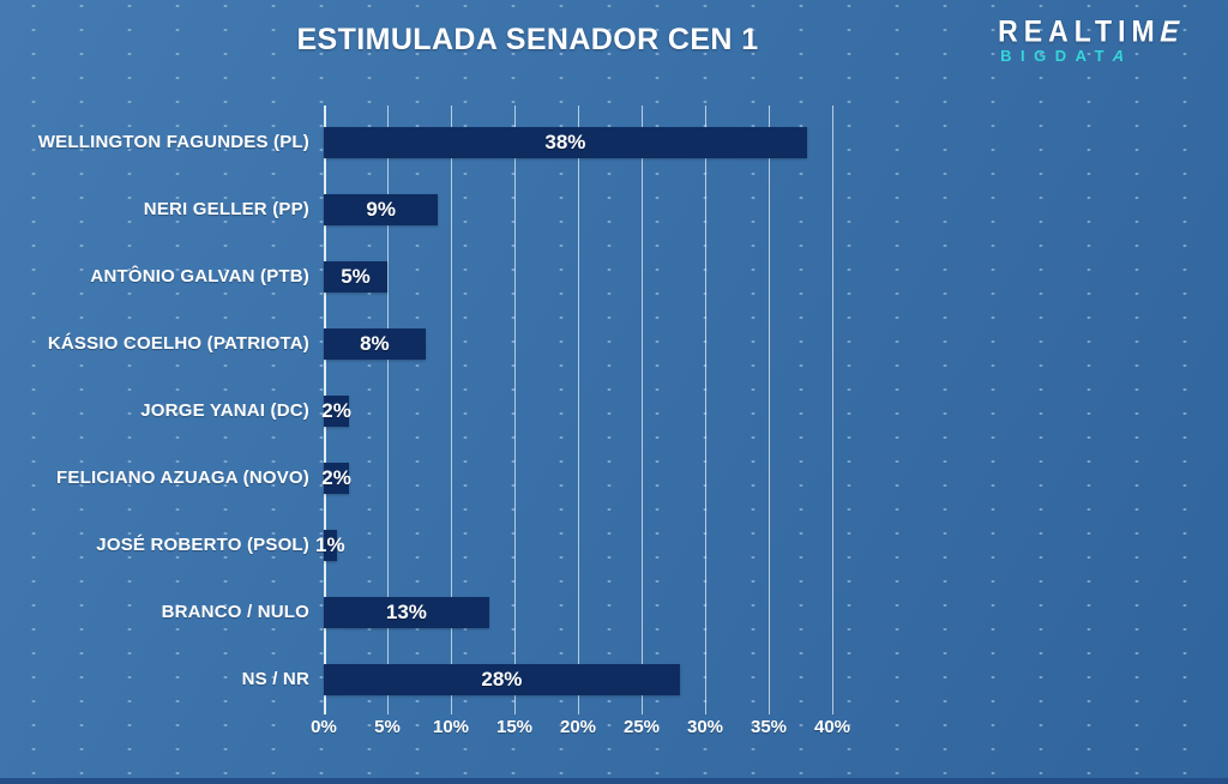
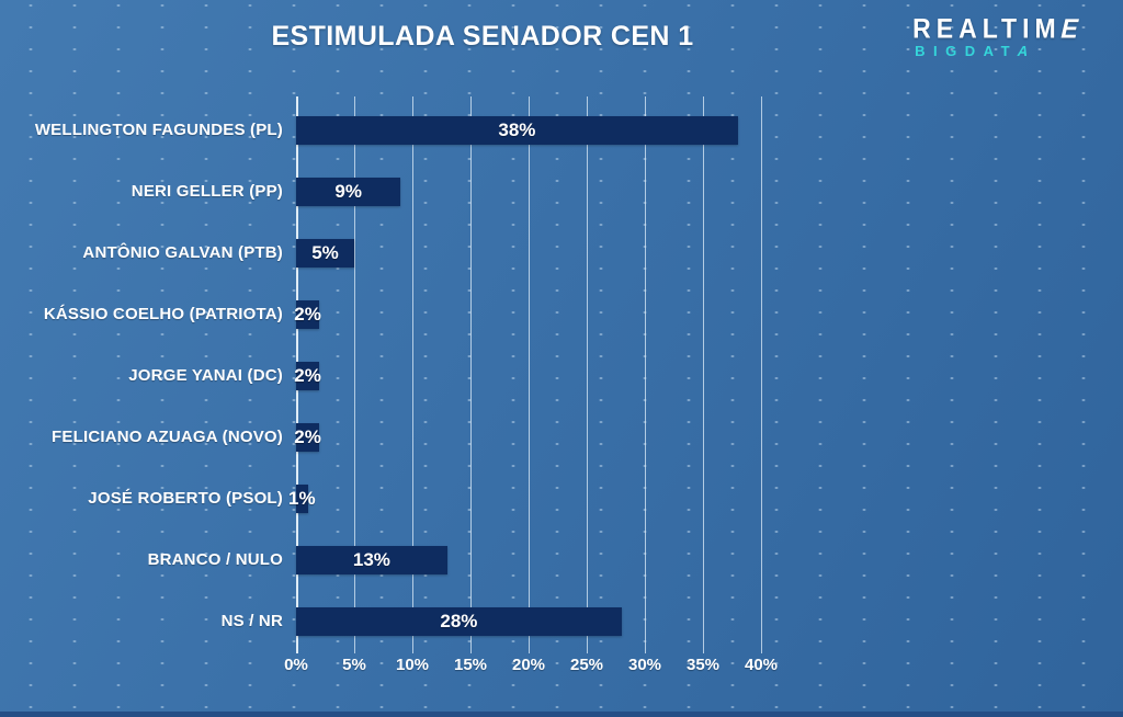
KÁSSIO COELHO (PATRIOTA): 8% -> 2%
